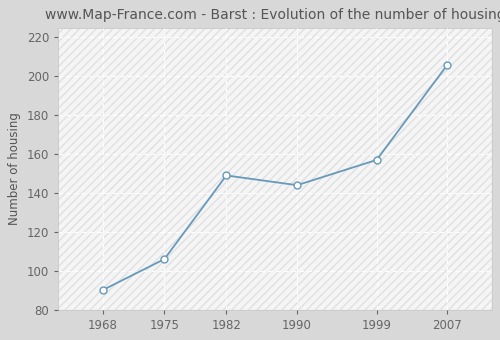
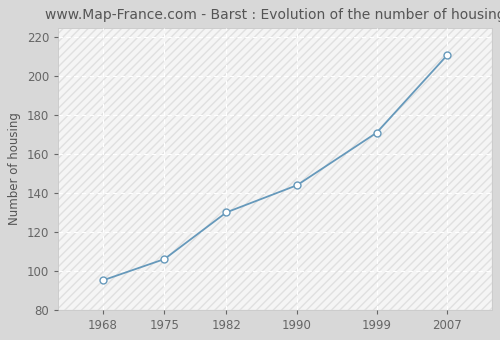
1968: 90 -> 95
1982: 149 -> 130
1999: 157 -> 171
2007: 206 -> 211
